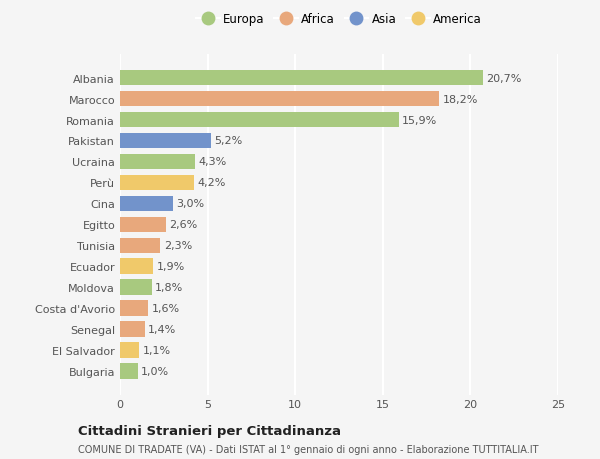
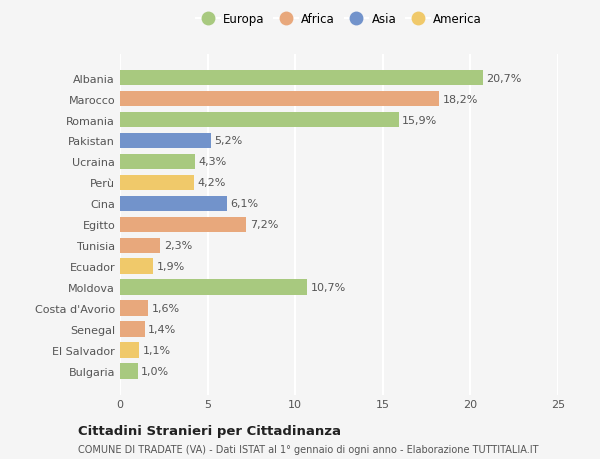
Cina: 3,0% -> 6,1%
Egitto: 2,6% -> 7,2%
Moldova: 1,8% -> 10,7%
